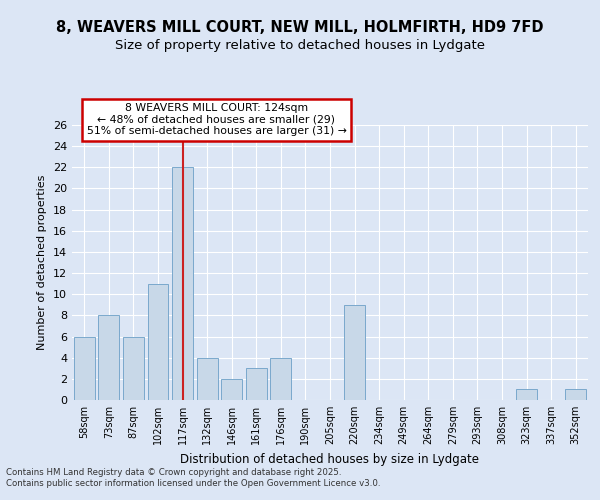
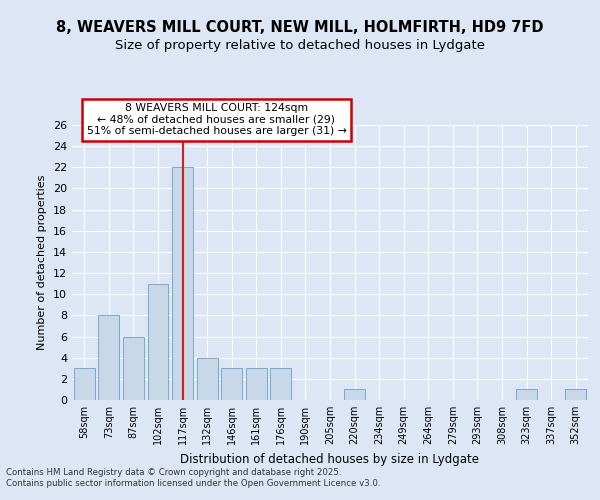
58sqm: 6 -> 3
146sqm: 2 -> 3
176sqm: 4 -> 3
220sqm: 9 -> 1
